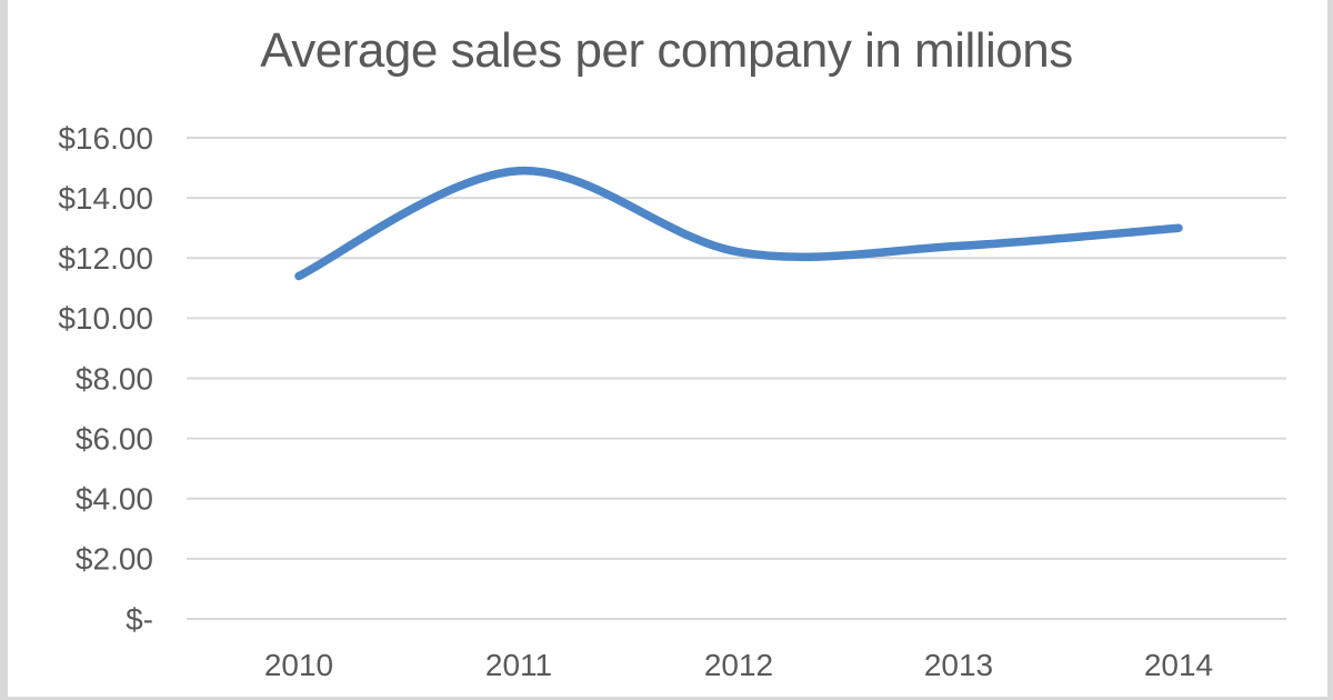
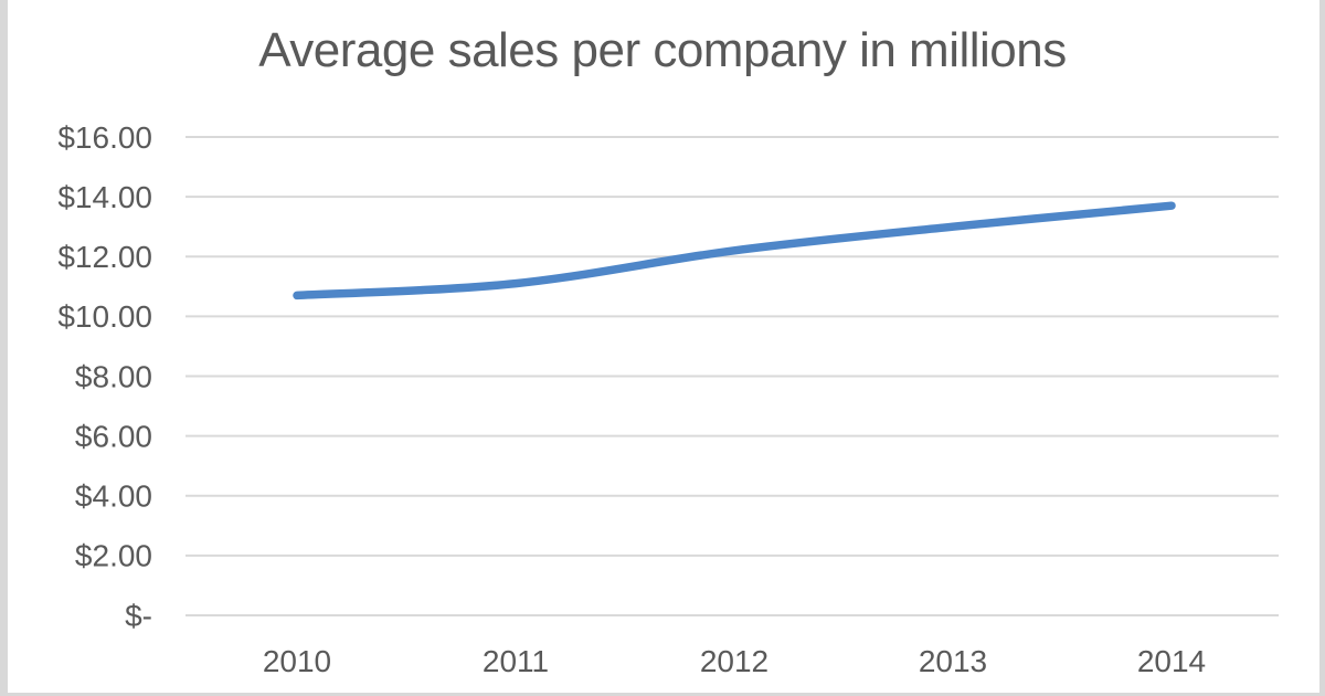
2010: $11.4 -> $10.7
2011: $14.9 -> $11.1
2013: $12.4 -> $13.0
2014: $13.0 -> $13.7
